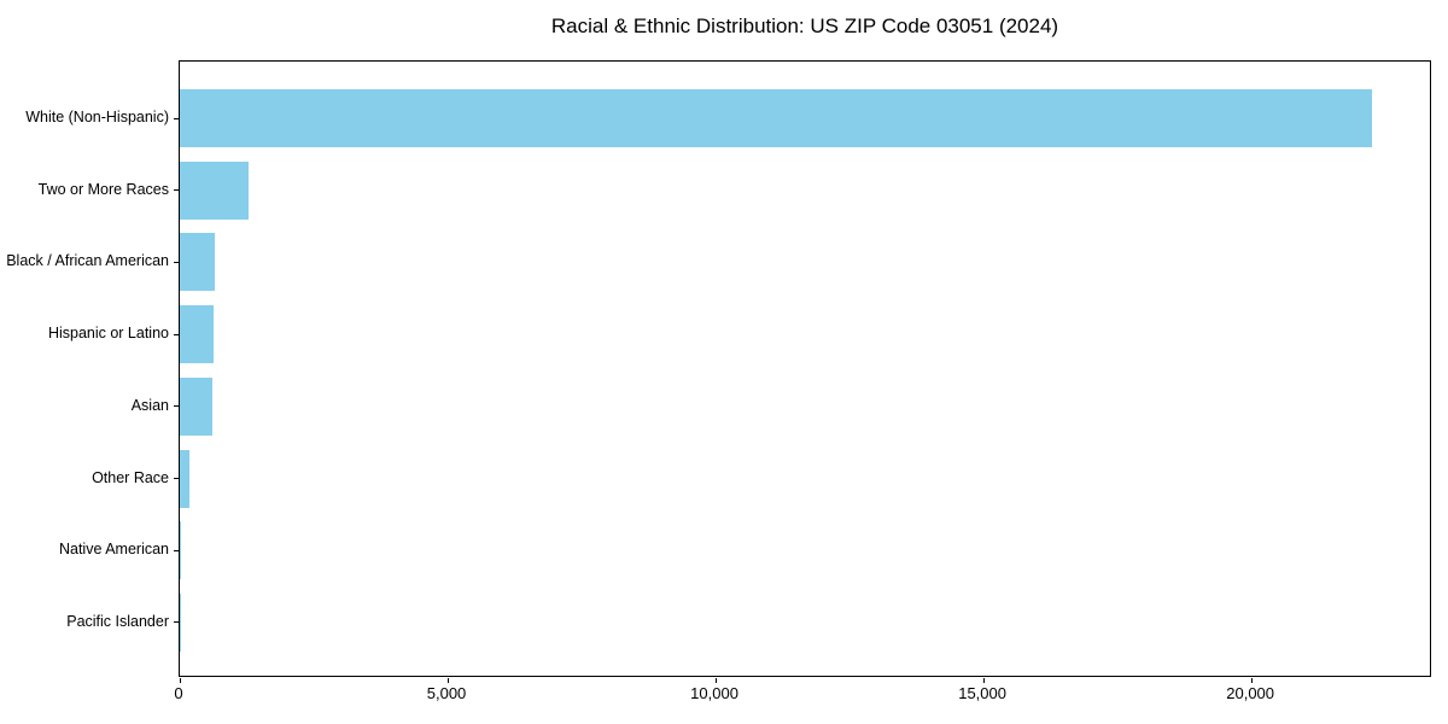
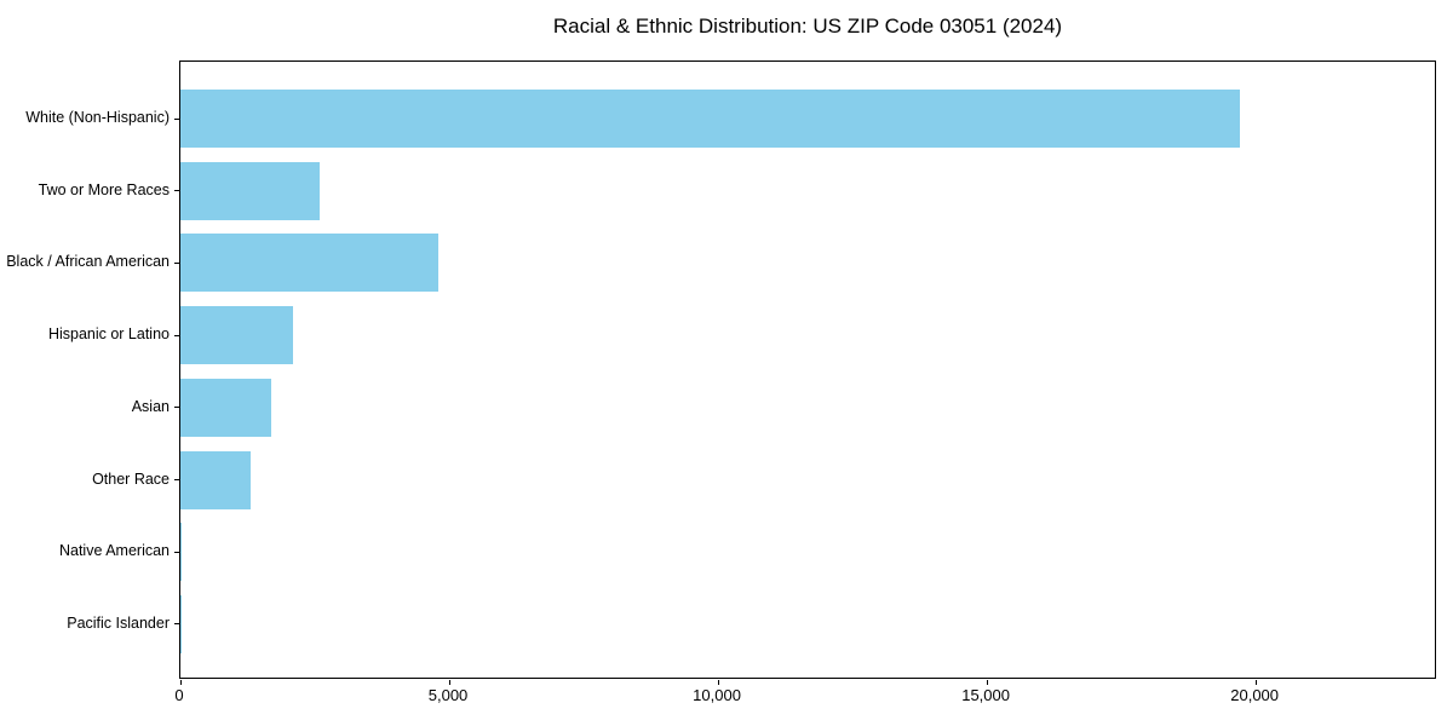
White (Non-Hispanic): 22200 -> 19700
Two or More Races: 1300 -> 2600
Black / African American: 600 -> 4800
Hispanic or Latino: 600 -> 2100
Asian: 600 -> 1700
Other Race: 200 -> 1300
